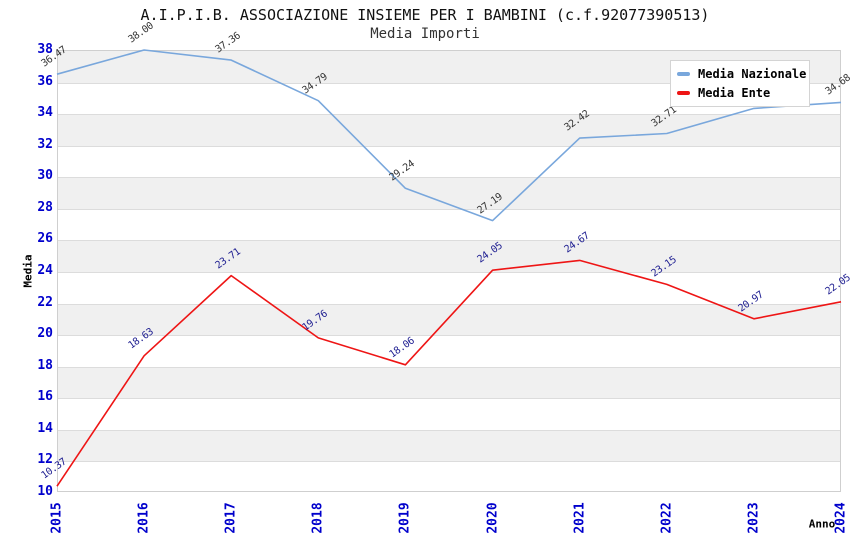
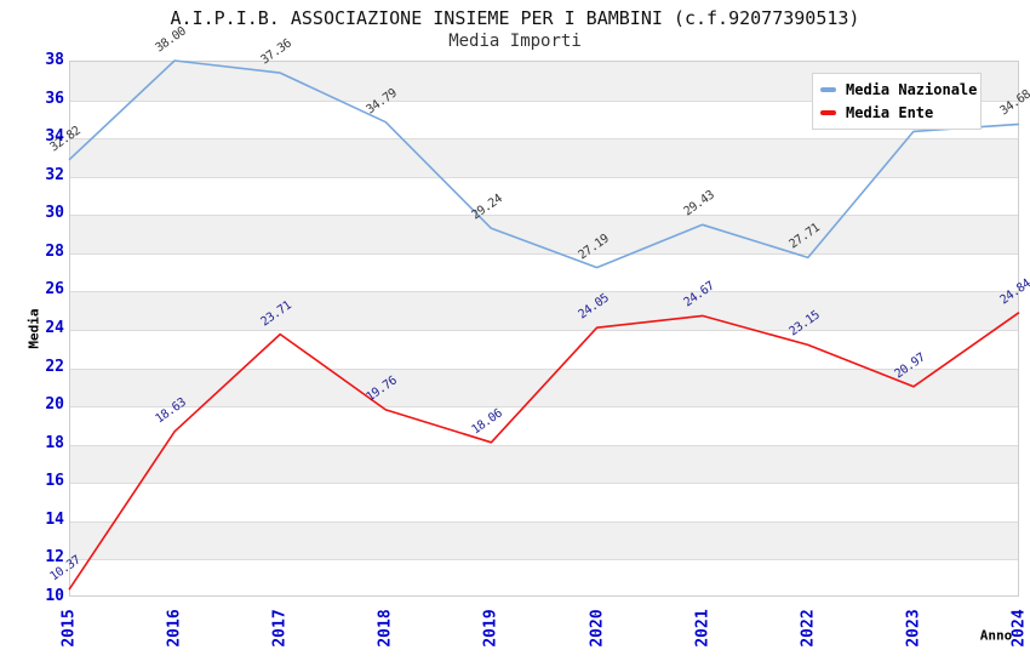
Media Nazionale/2015: 36.47 -> 32.82
Media Nazionale/2021: 32.42 -> 29.43
Media Nazionale/2022: 32.71 -> 27.71
Media Ente/2024: 22.05 -> 24.84
